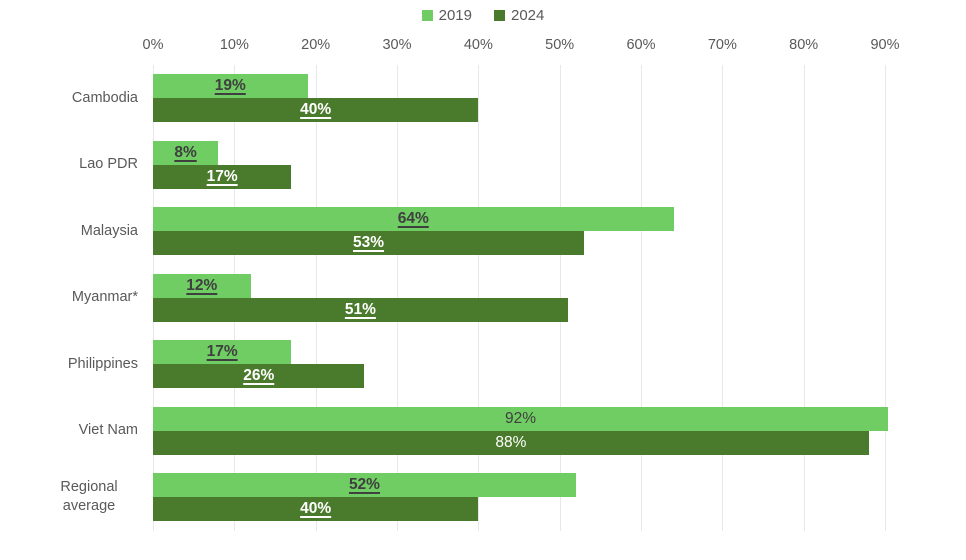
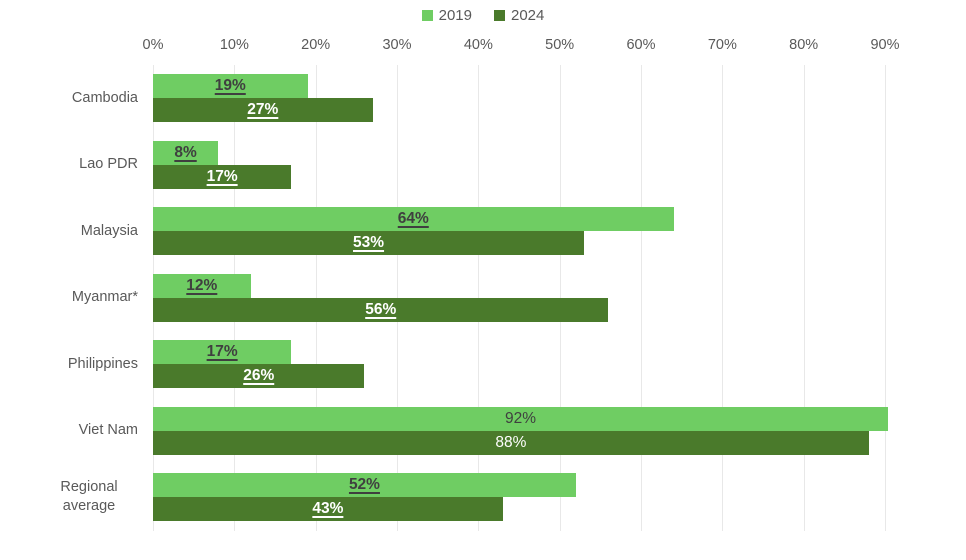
2024/Cambodia: 40% -> 27%
2024/Myanmar*: 51% -> 56%
2024/Regional average: 40% -> 43%
